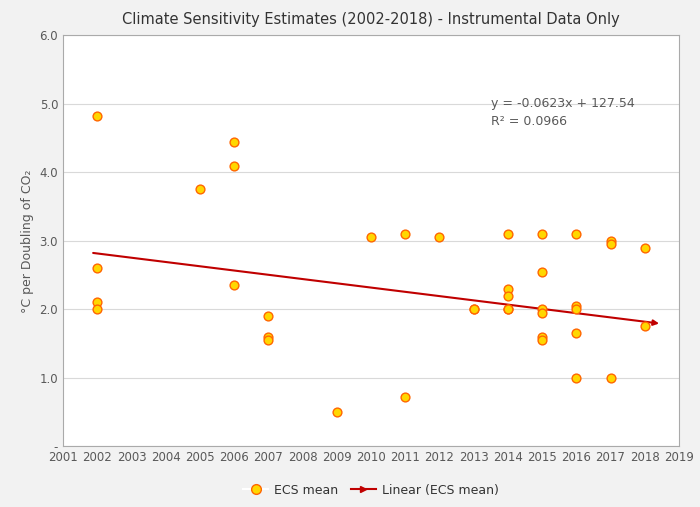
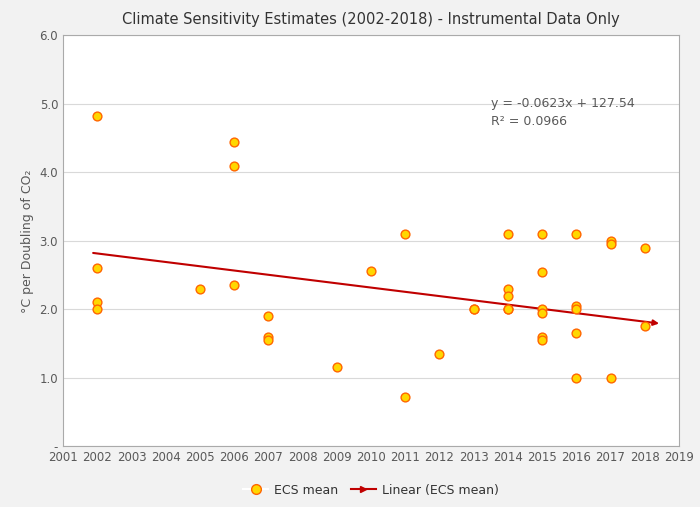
2005: 3.76 -> 2.30
2009: 0.50 -> 1.16
2010: 3.05 -> 2.56
2012: 3.05 -> 1.34
